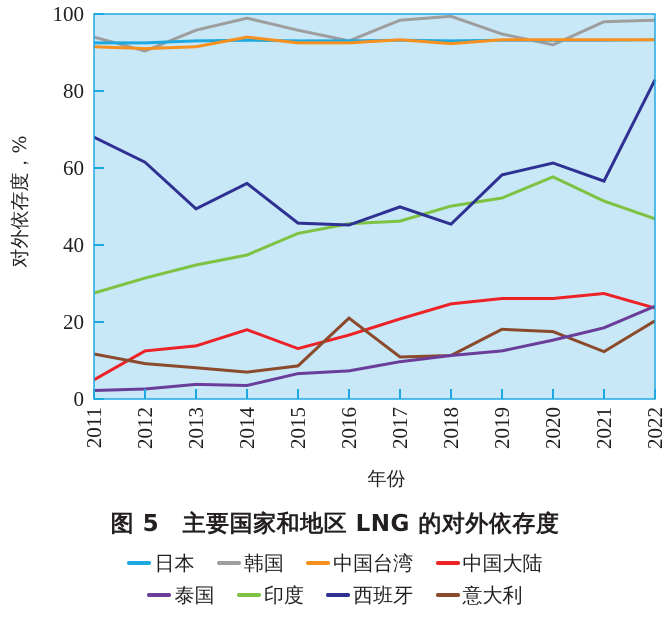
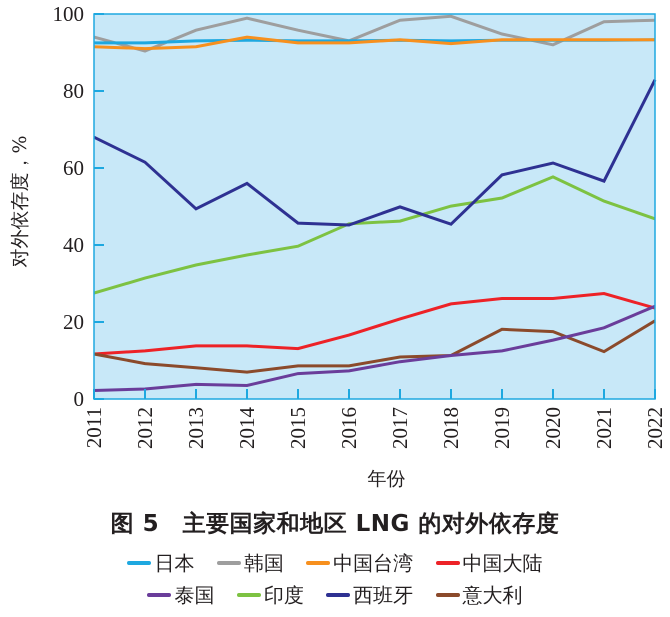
中国大陆/2011: 5 -> 12
中国大陆/2014: 18 -> 14
印度/2015: 43 -> 40
意大利/2016: 21 -> 9
